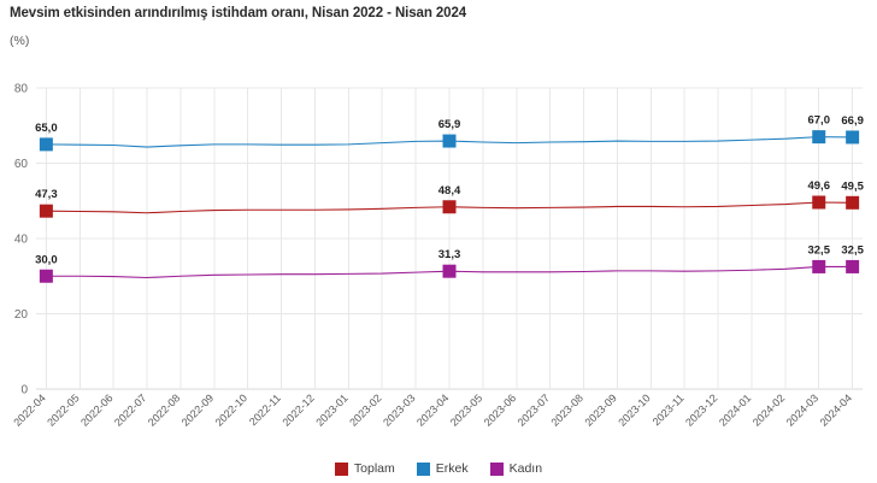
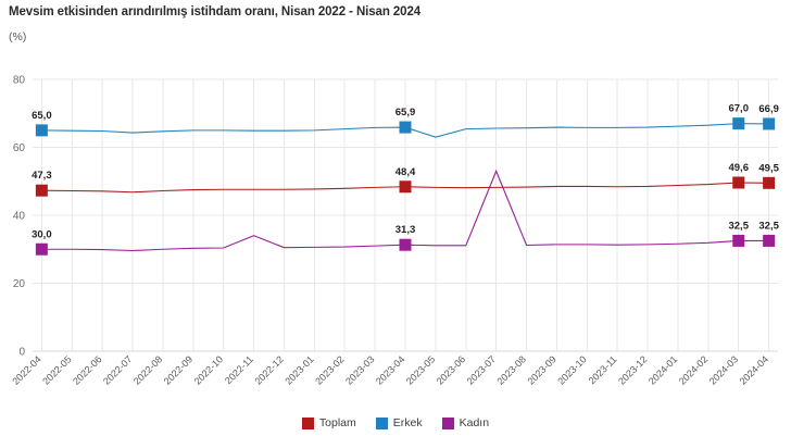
Kadın/2022-11: 30 -> 34
Erkek/2023-05: 66 -> 63
Kadın/2023-07: 31 -> 53
